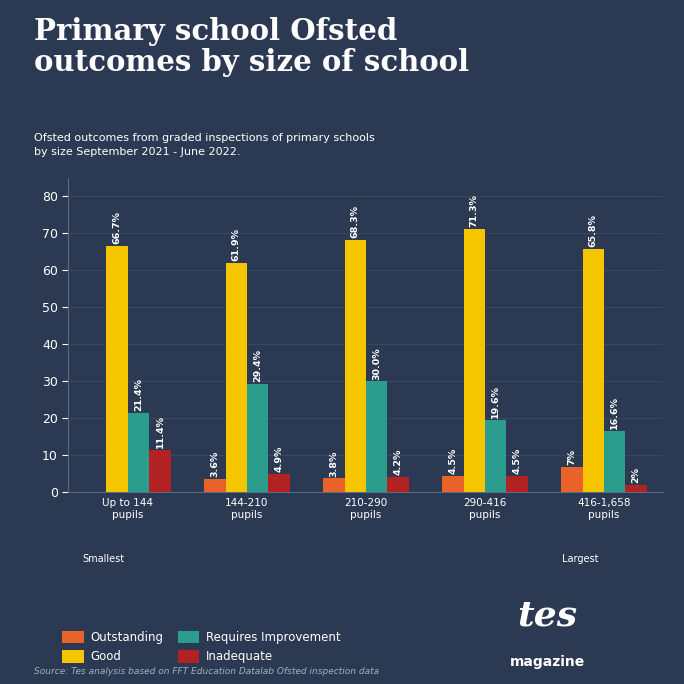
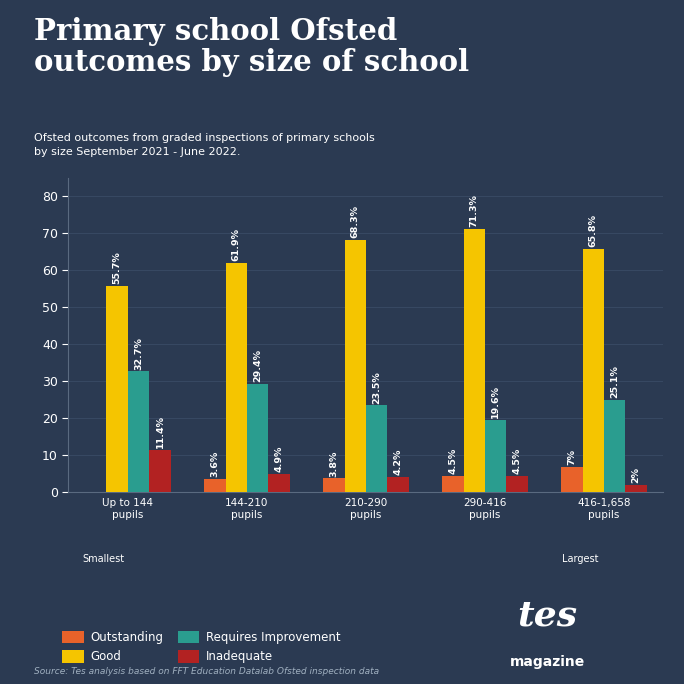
Good/Up to 144 pupils: 66.7% -> 55.7%
Requires Improvement/Up to 144 pupils: 21.4% -> 32.7%
Requires Improvement/210-290 pupils: 30.0% -> 23.5%
Requires Improvement/416-1,658 pupils: 16.6% -> 25.1%
